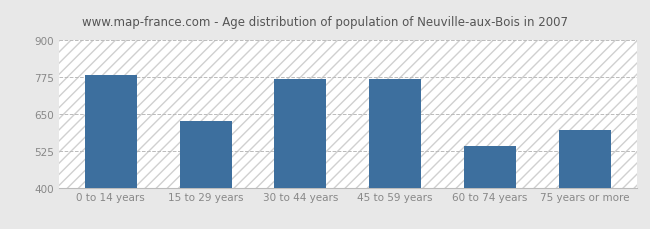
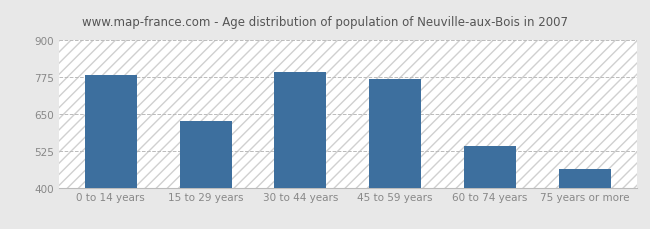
30 to 44 years: 770 -> 793
75 years or more: 595 -> 462
